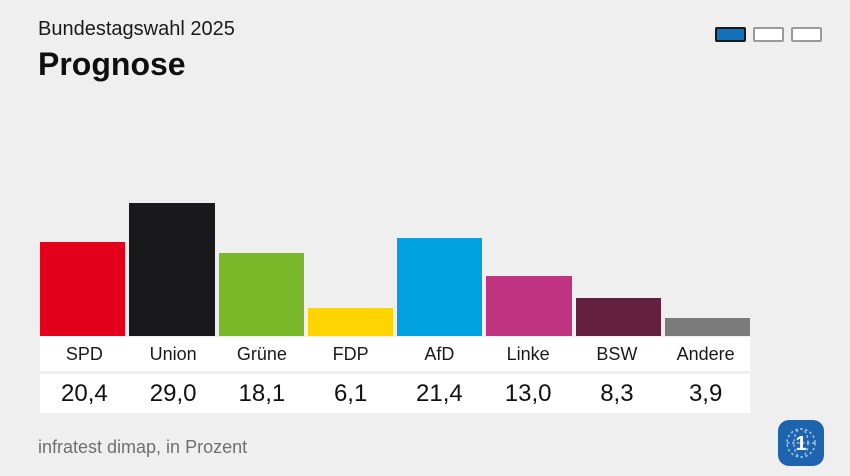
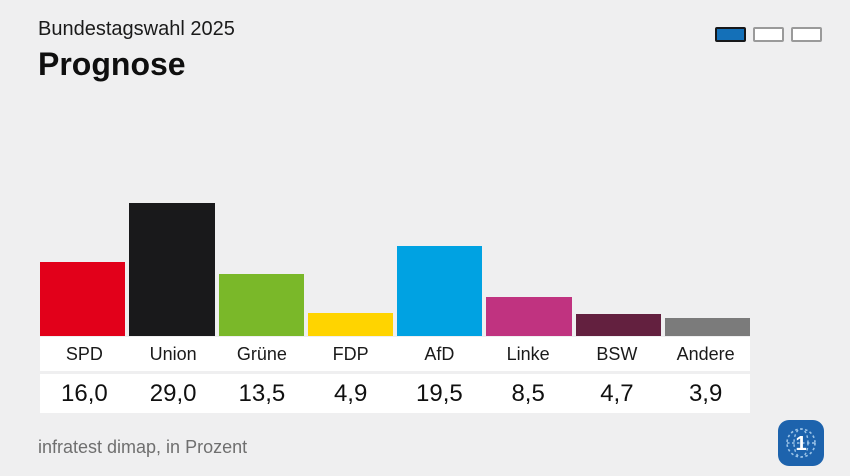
SPD: 20,4 -> 16,0
Grüne: 18,1 -> 13,5
FDP: 6,1 -> 4,9
AfD: 21,4 -> 19,5
Linke: 13,0 -> 8,5
BSW: 8,3 -> 4,7
